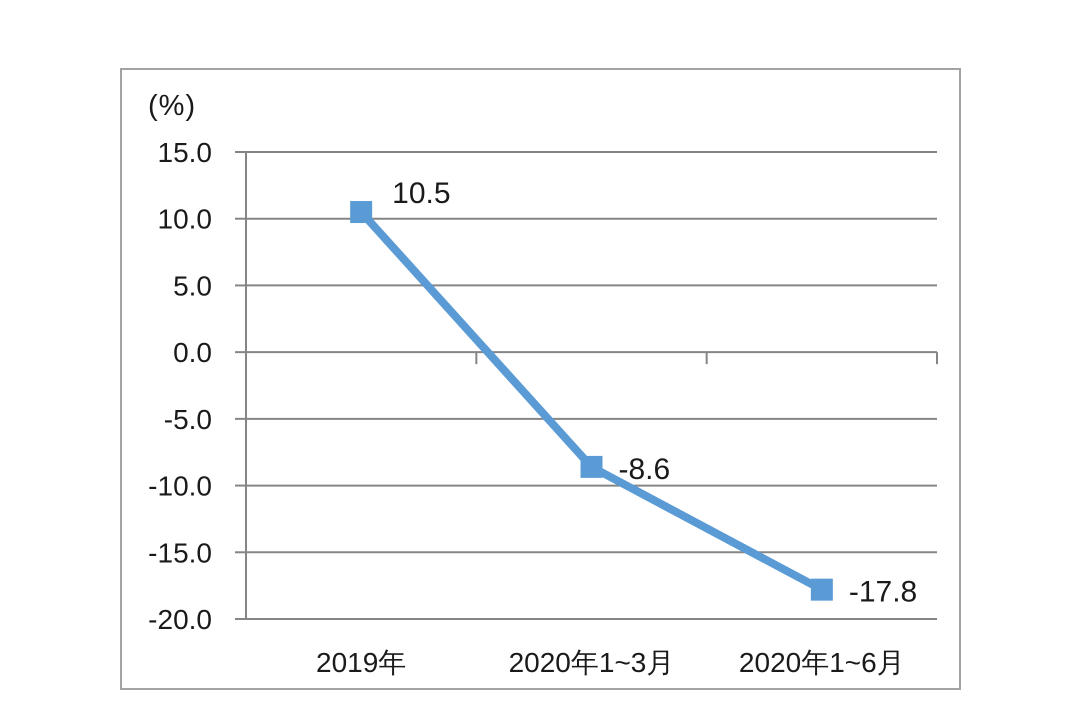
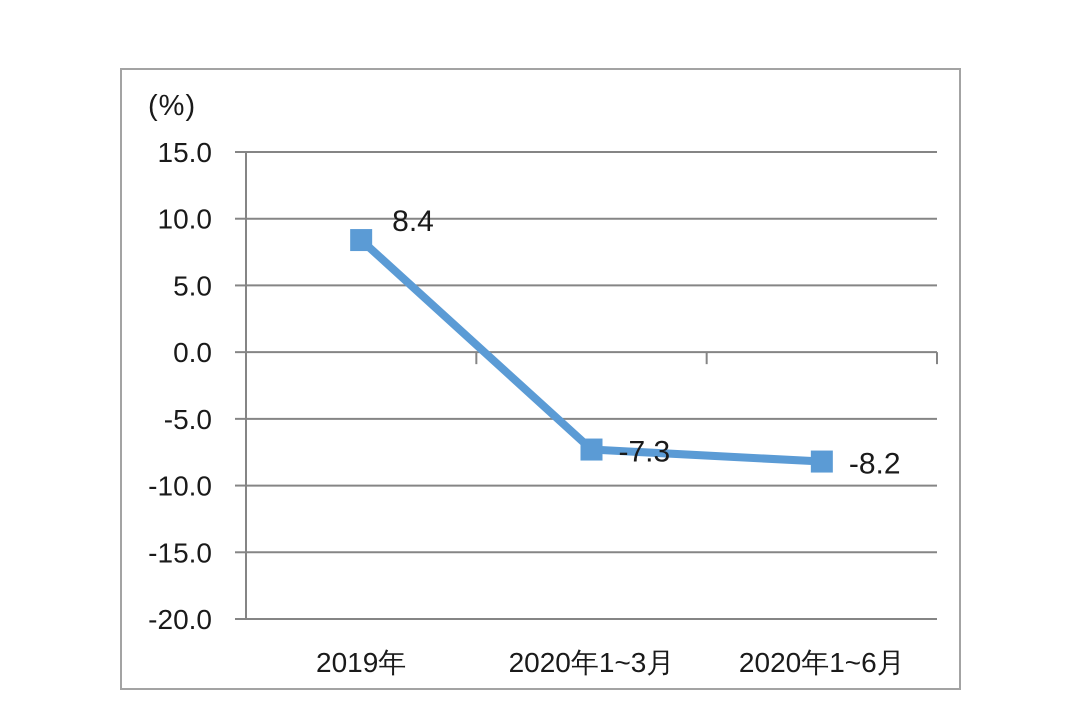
2019年: 10.5 -> 8.4
2020年1~3月: -8.6 -> -7.3
2020年1~6月: -17.8 -> -8.2
